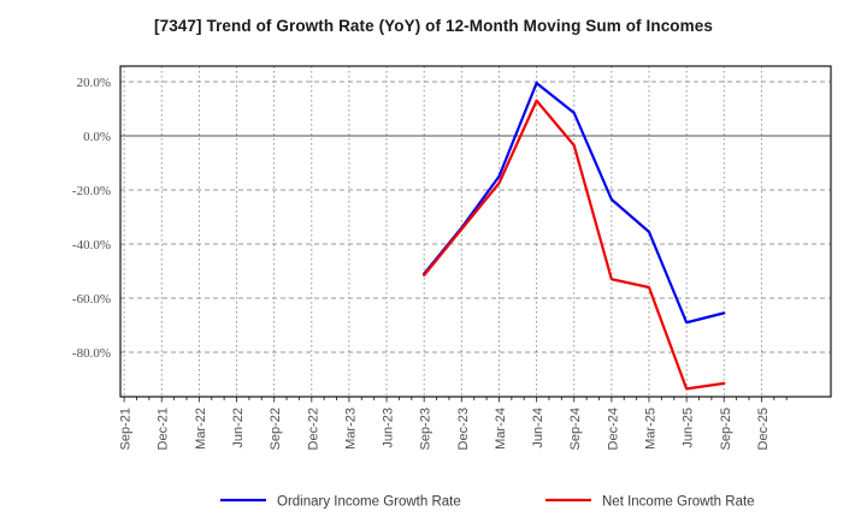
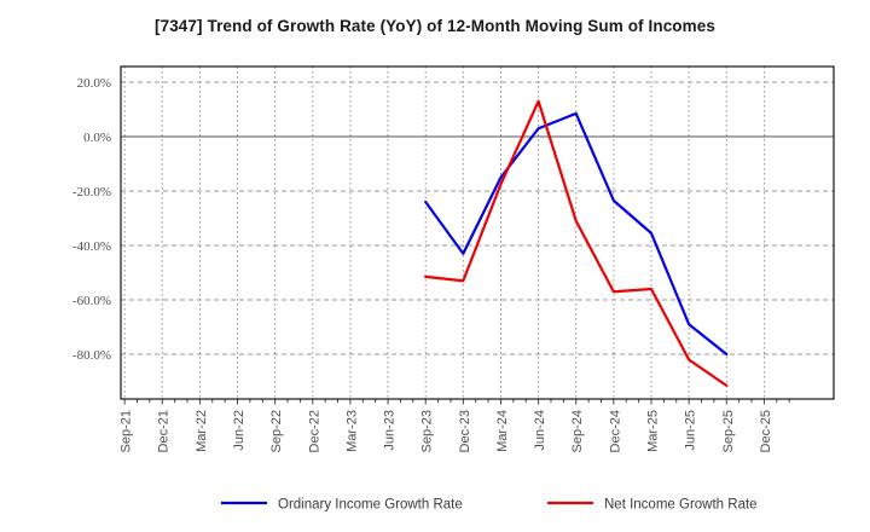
Ordinary Income Growth Rate/Sep-23: -51% -> -24%
Ordinary Income Growth Rate/Dec-23: -34% -> -43%
Net Income Growth Rate/Dec-23: -34% -> -53%
Ordinary Income Growth Rate/Jun-24: 20% -> 3%
Net Income Growth Rate/Sep-24: -4% -> -31%
Net Income Growth Rate/Dec-24: -53% -> -57%
Net Income Growth Rate/Jun-25: -94% -> -82%
Ordinary Income Growth Rate/Sep-25: -66% -> -80%
